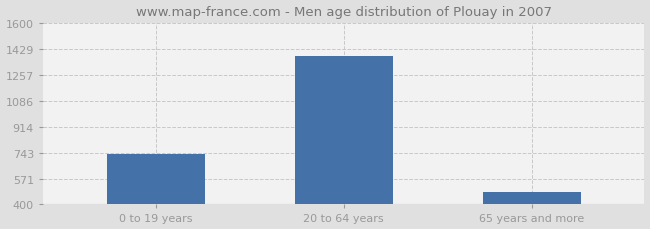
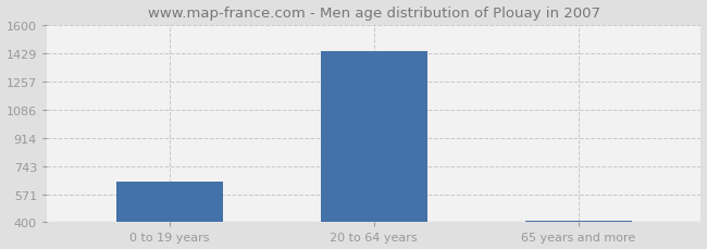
0 to 19 years: 730 -> 650
20 to 64 years: 1380 -> 1440
65 years and more: 480 -> 410
